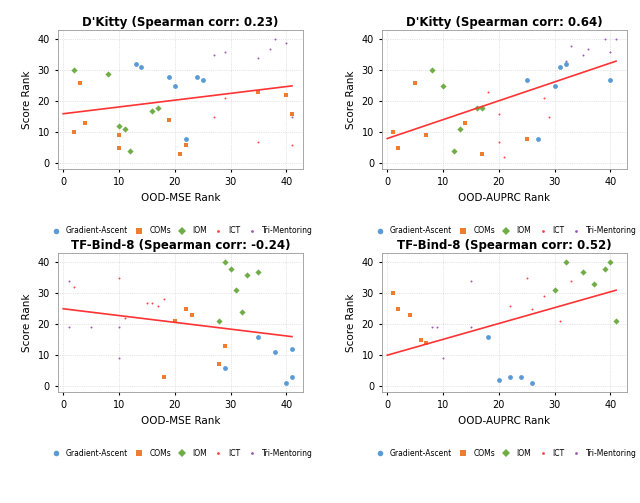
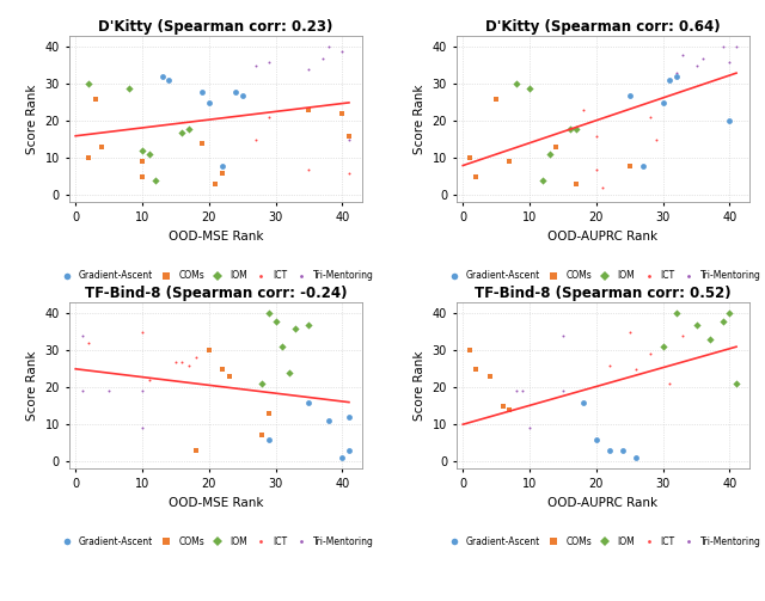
D'Kitty (Spearman corr: 0.64)/IOM/10: 25 -> 29
D'Kitty (Spearman corr: 0.64)/Gradient-Ascent/40: 27 -> 20
TF-Bind-8 (Spearman corr: -0.24)/COMs/20: 21 -> 30
TF-Bind-8 (Spearman corr: 0.52)/Gradient-Ascent/20: 2 -> 6
